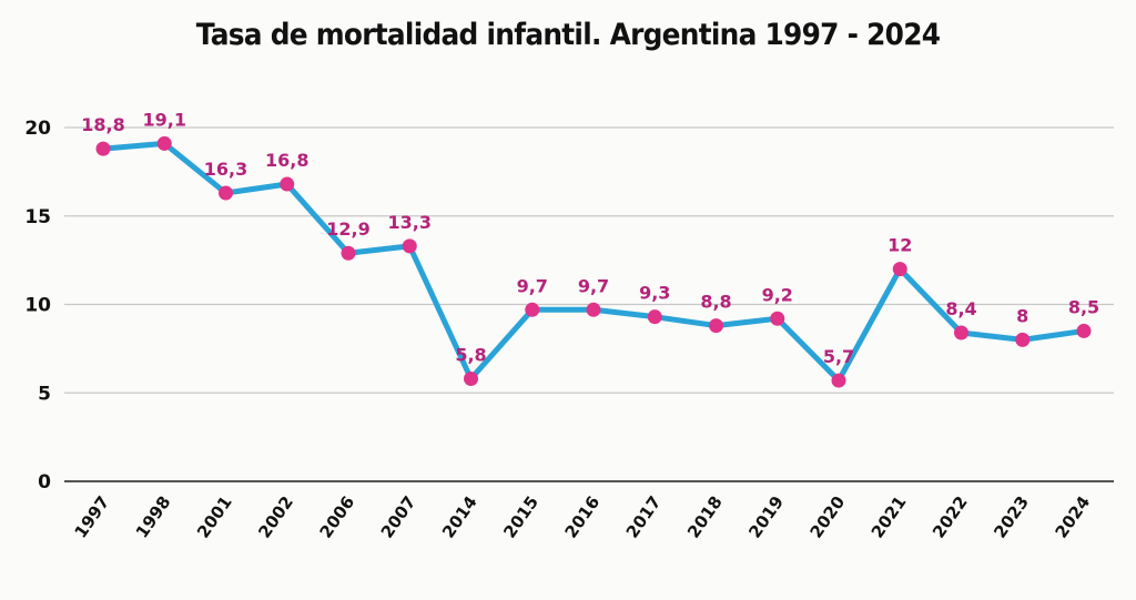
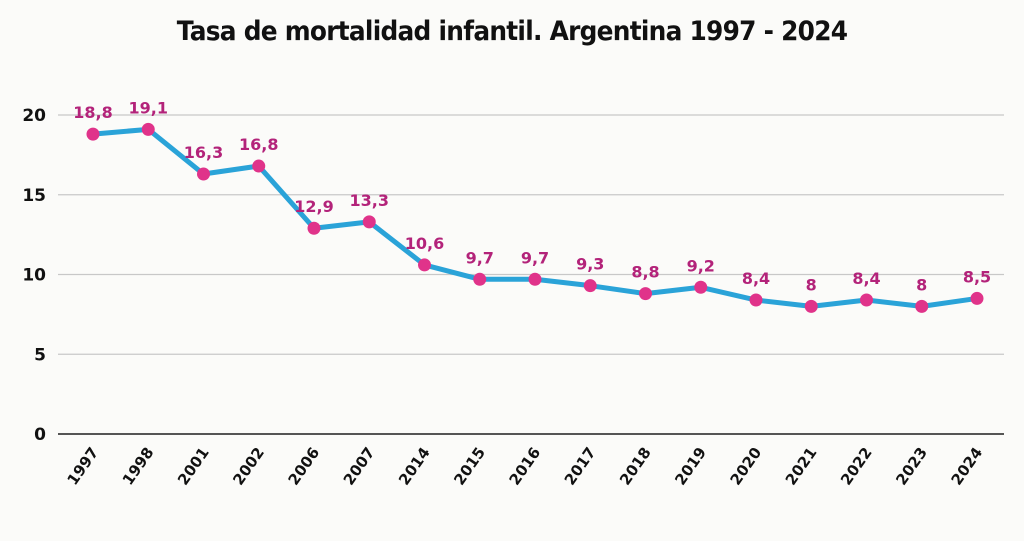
2014: 5,8 -> 10,6
2020: 5,7 -> 8,4
2021: 12 -> 8
